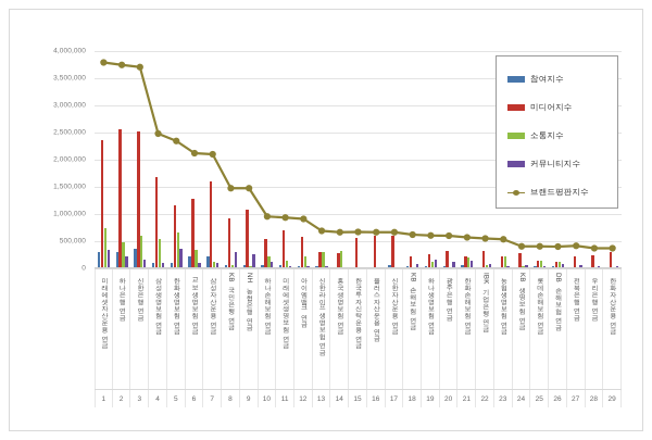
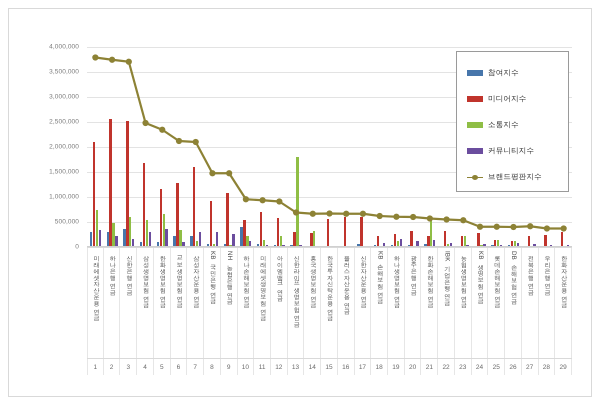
미디어지수/미래에셋자산운용 연금: 2400000 -> 2100000
커뮤니티지수/삼성생명보험 연금: 100000 -> 300000
커뮤니티지수/삼성자산운용 연금: 100000 -> 300000
참여지수/하나손해보험 연금: 100000 -> 400000
소통지수/신한라이프생명보험 연금: 300000 -> 1800000
소통지수/한화손해보험 연금: 200000 -> 600000
